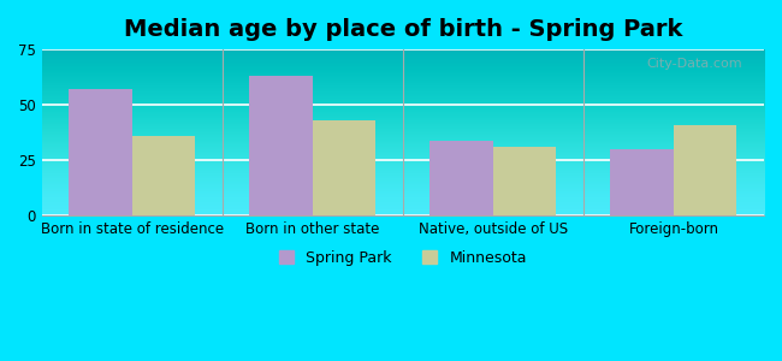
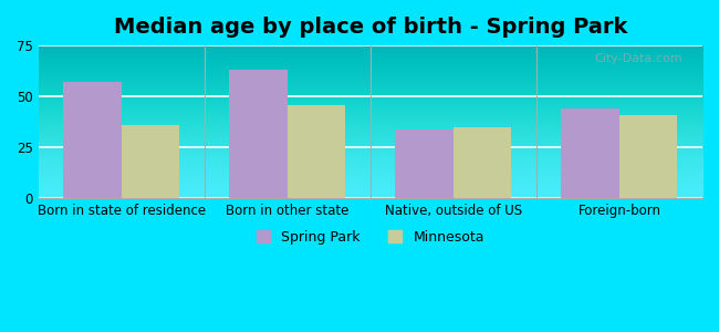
Minnesota/Born in other state: 43 -> 46
Minnesota/Native, outside of US: 31 -> 35
Spring Park/Foreign-born: 30 -> 44
